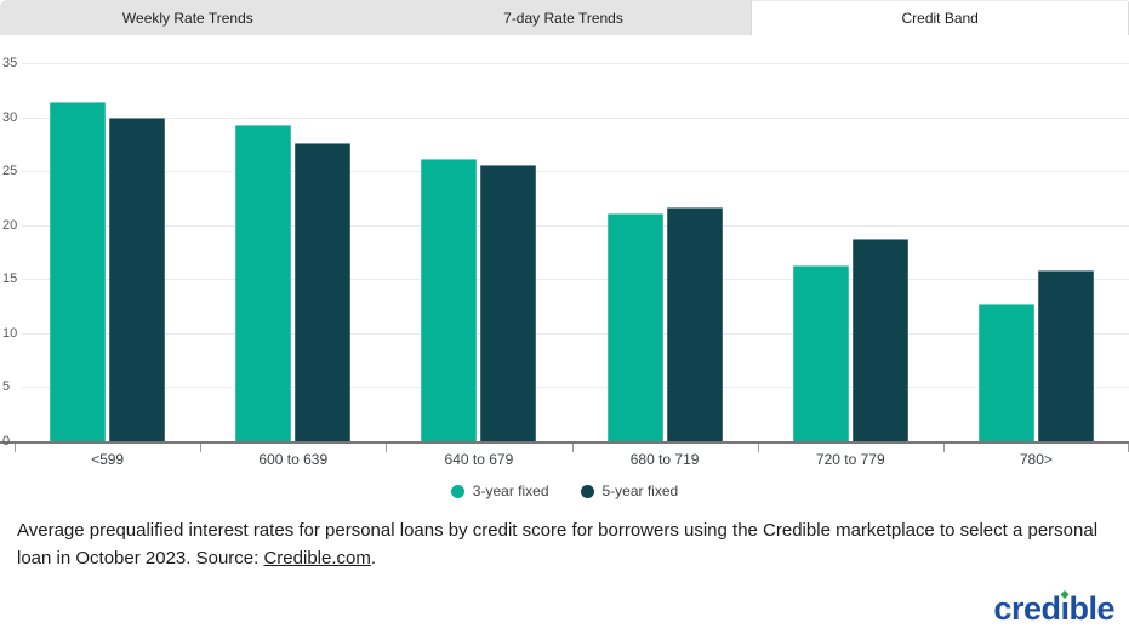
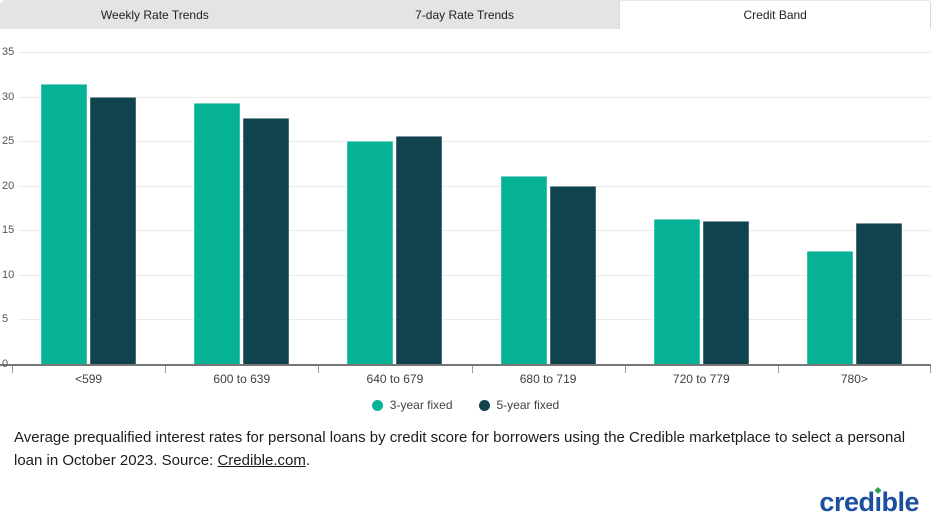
3-year fixed/640 to 679: 26 -> 25
5-year fixed/680 to 719: 22 -> 20
5-year fixed/720 to 779: 19 -> 16
